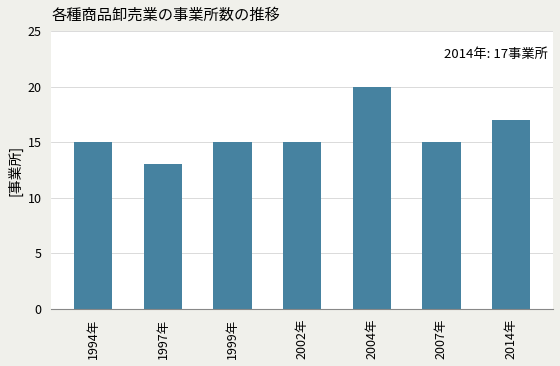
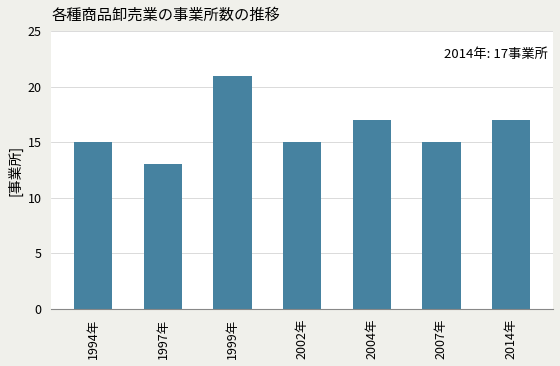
1999年: 15 -> 21
2004年: 20 -> 17
